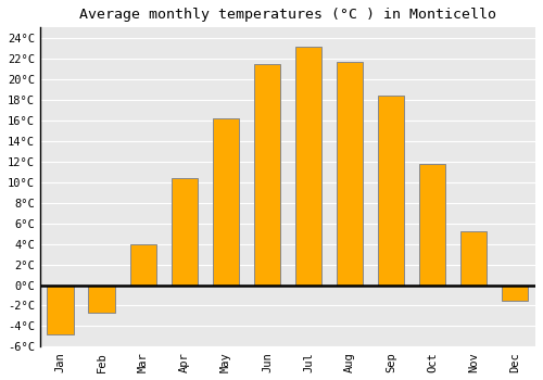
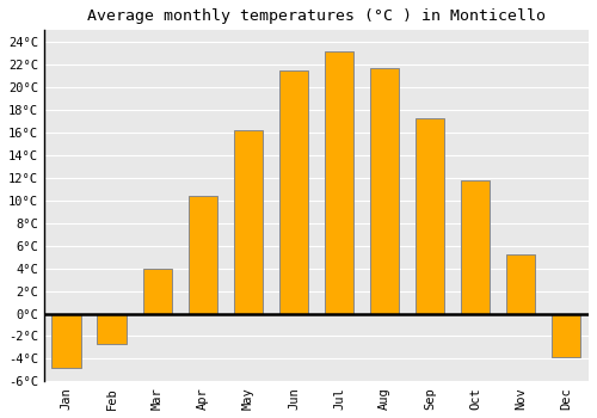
Sep: 18.4°C -> 17.2°C
Dec: -1.5°C -> -3.8°C
